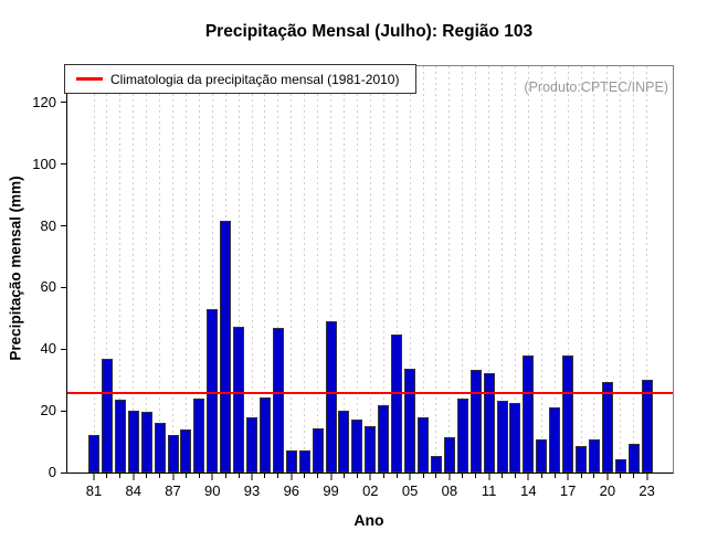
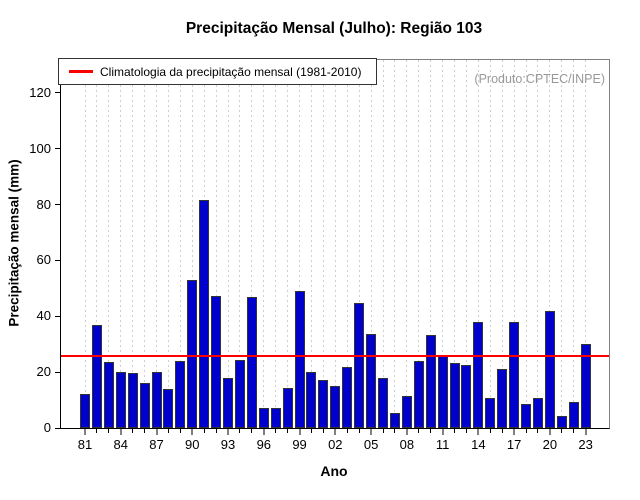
87: 12 -> 20
11: 32 -> 26
20: 29 -> 42
